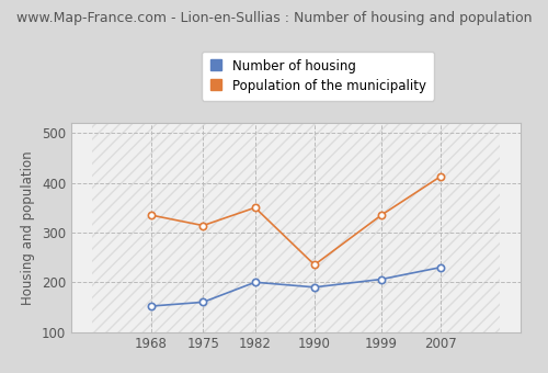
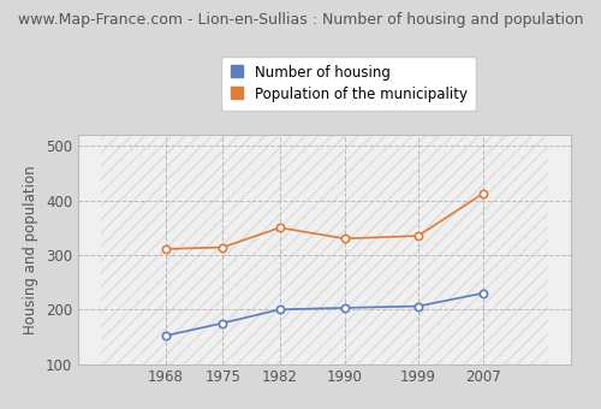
Population of the municipality/1968: 335 -> 311
Number of housing/1975: 160 -> 175
Number of housing/1990: 190 -> 203
Population of the municipality/1990: 235 -> 330
